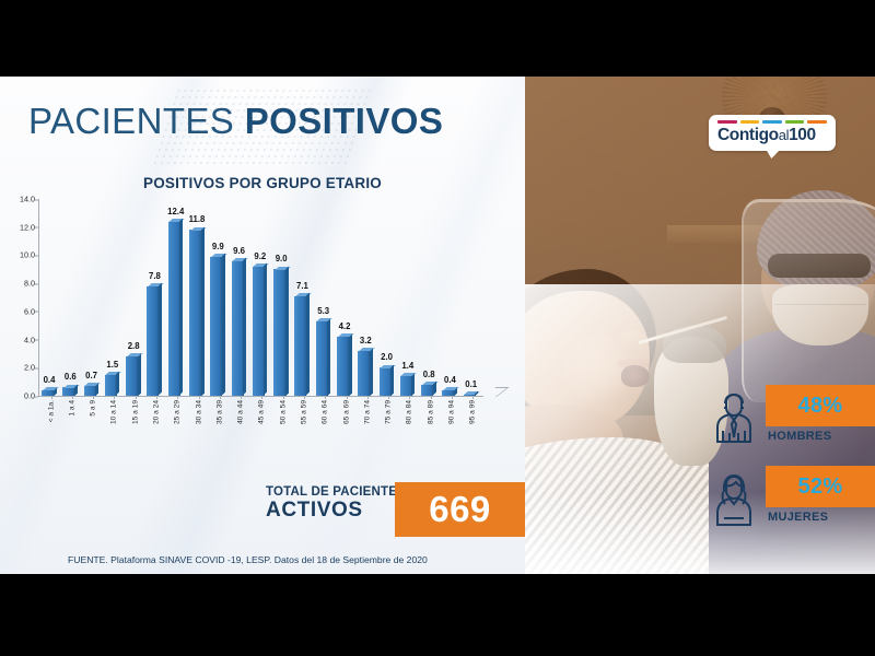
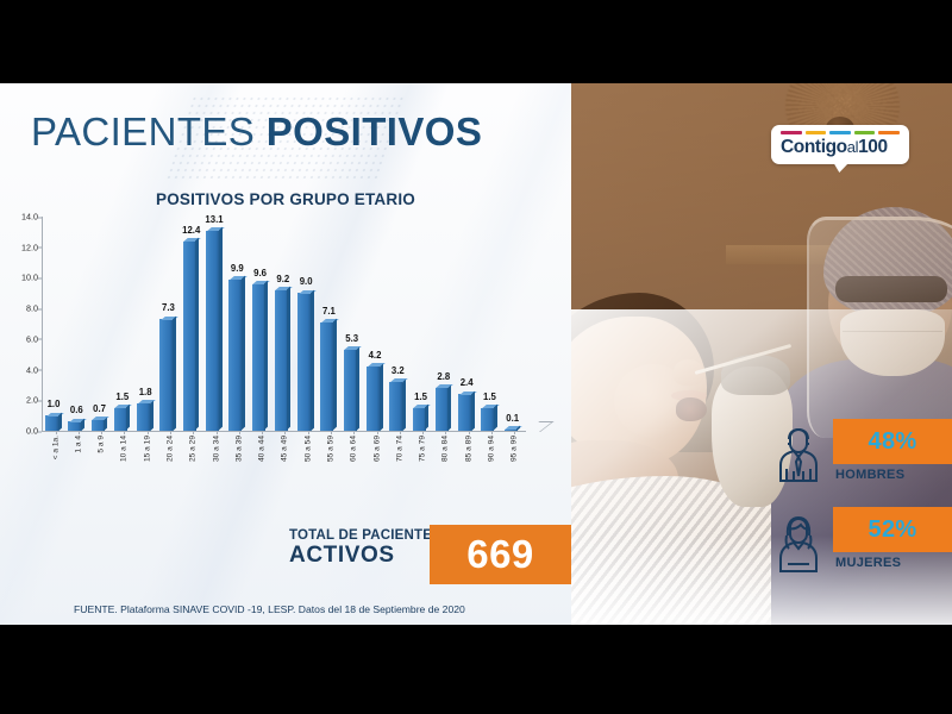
< a 1a.: 0.4 -> 1.0
15 a 19: 2.8 -> 1.8
20 a 24: 7.8 -> 7.3
30 a 34: 11.8 -> 13.1
75 a 79: 2.0 -> 1.5
80 a 84: 1.4 -> 2.8
85 a 89: 0.8 -> 2.4
90 a 94: 0.4 -> 1.5
